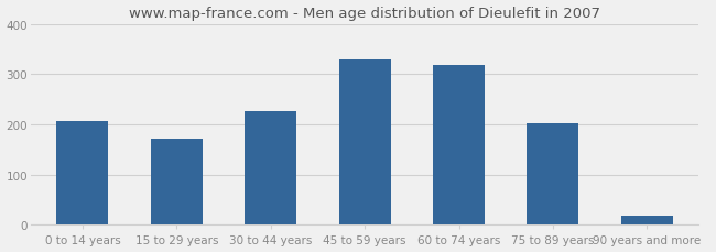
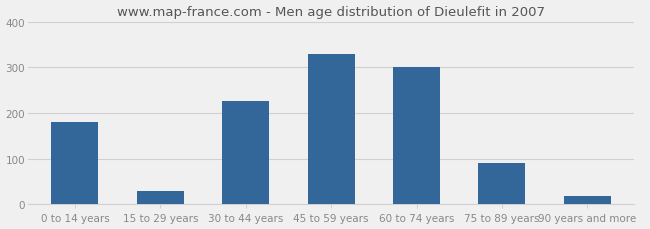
0 to 14 years: 207 -> 180
15 to 29 years: 172 -> 30
60 to 74 years: 317 -> 300
75 to 89 years: 203 -> 90
